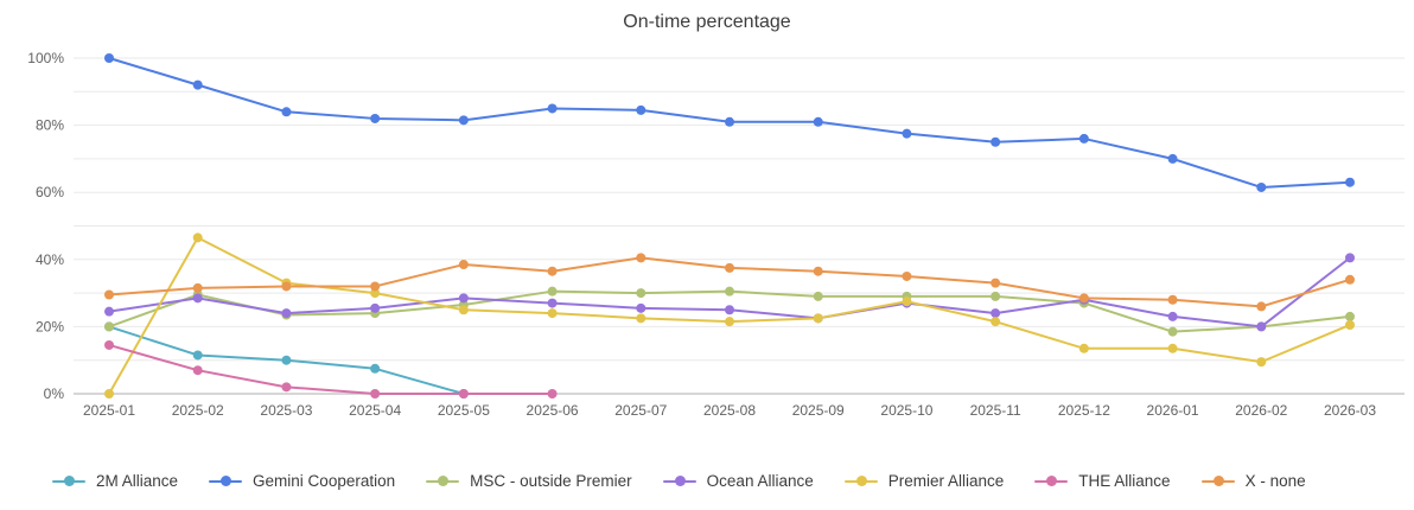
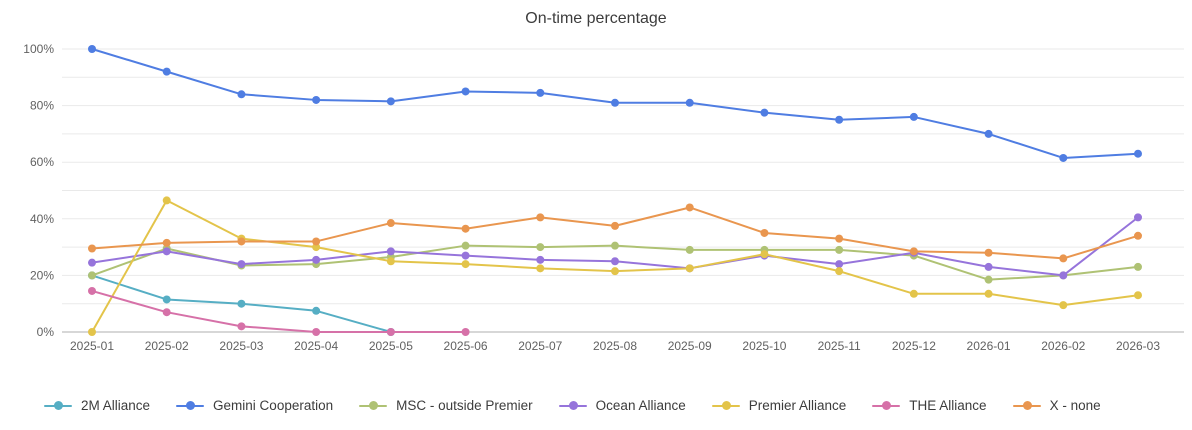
X - none/2025-09: 36% -> 44%
Premier Alliance/2026-03: 20% -> 13%
